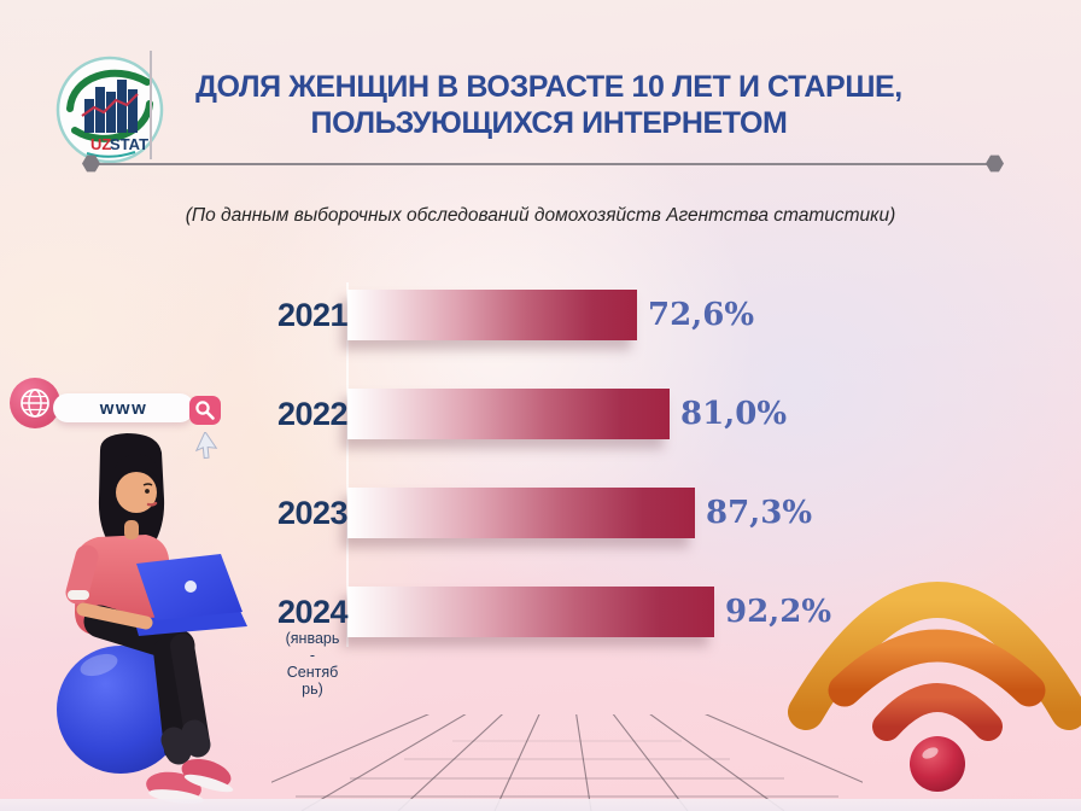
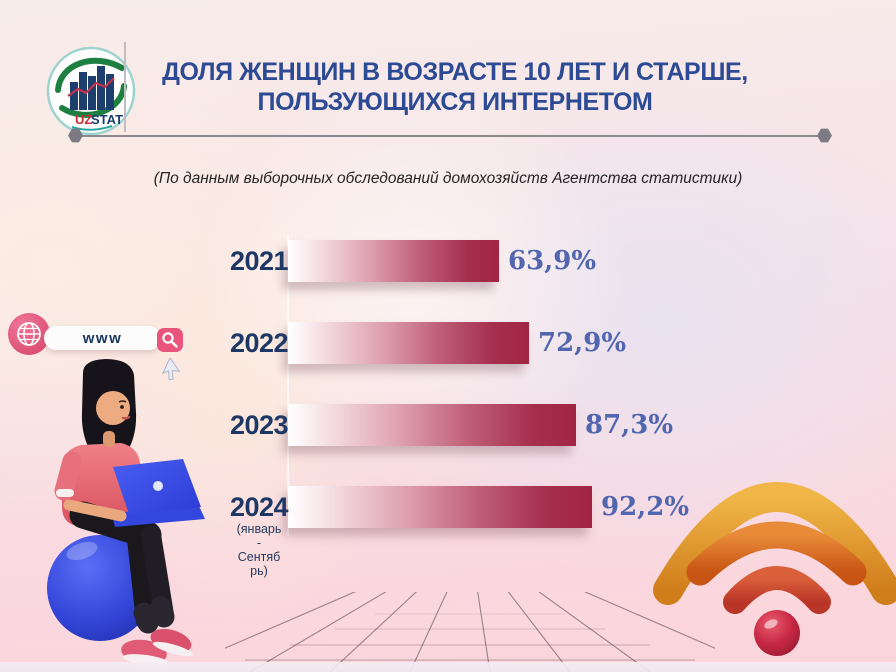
2021: 72,6% -> 63,9%
2022: 81,0% -> 72,9%
